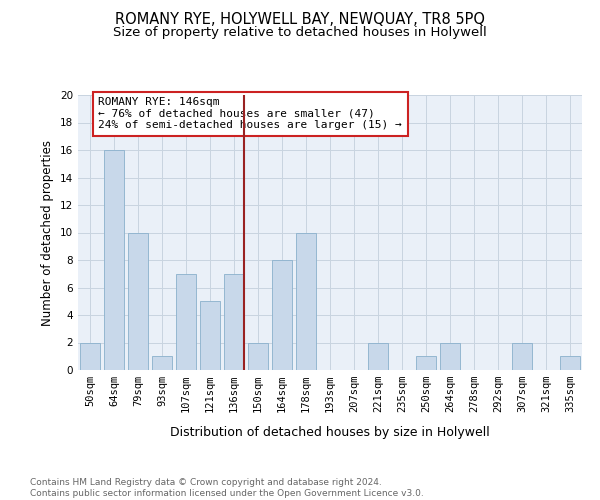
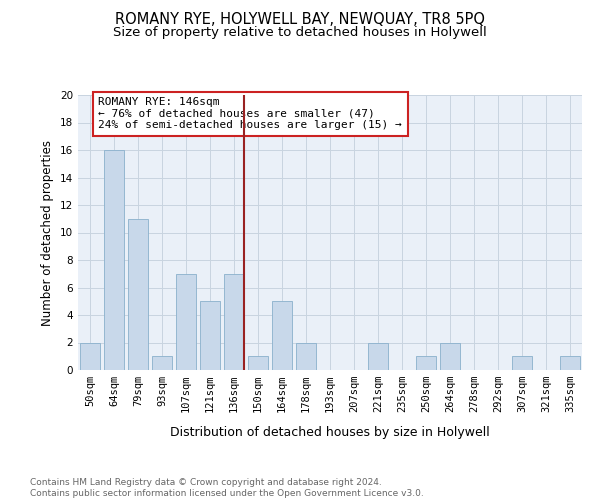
79sqm: 10 -> 11
150sqm: 2 -> 1
164sqm: 8 -> 5
178sqm: 10 -> 2
307sqm: 2 -> 1
